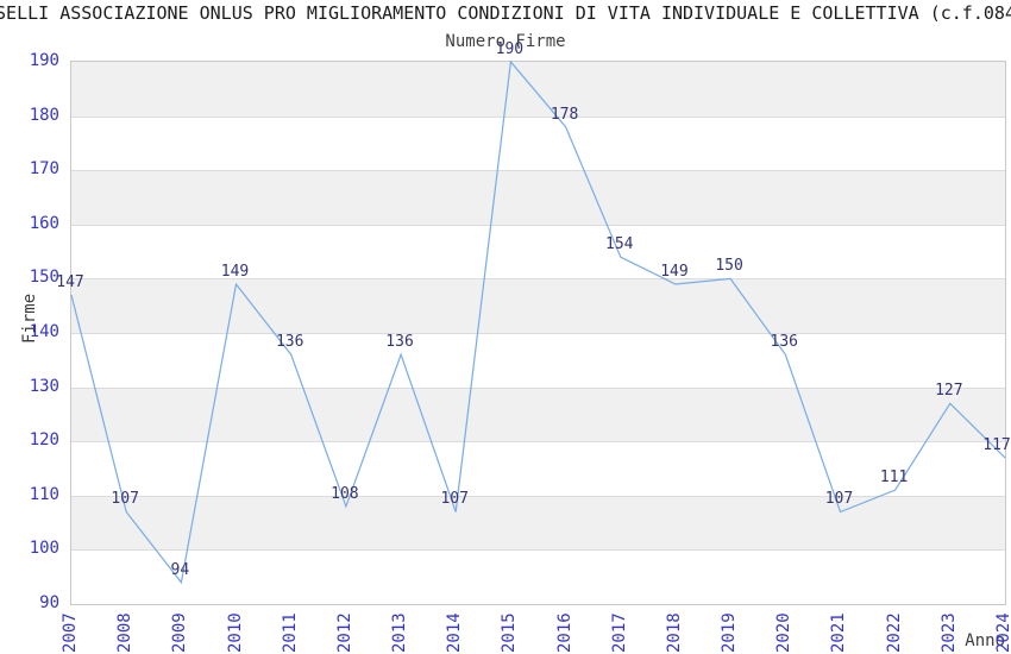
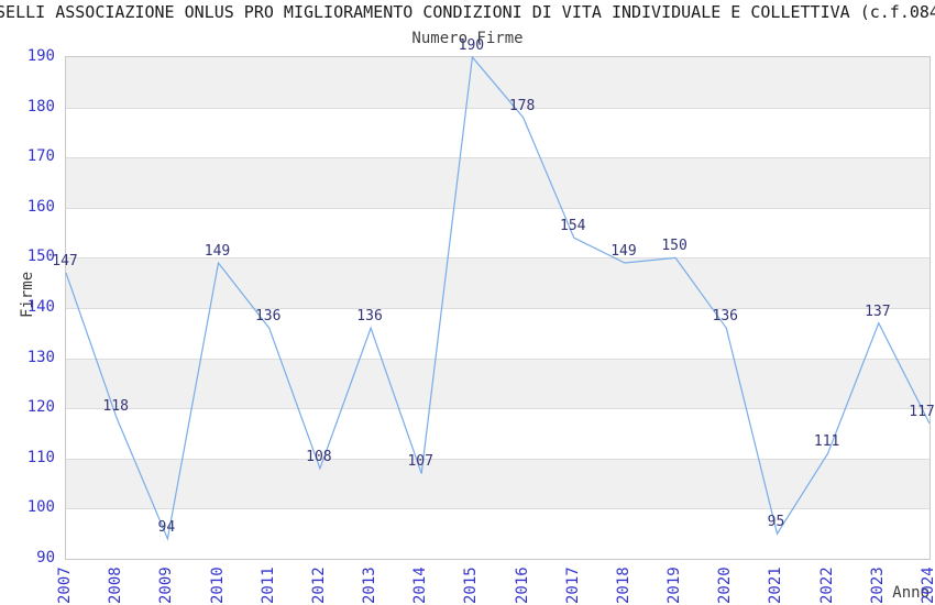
2008: 107 -> 118
2021: 107 -> 95
2023: 127 -> 137
